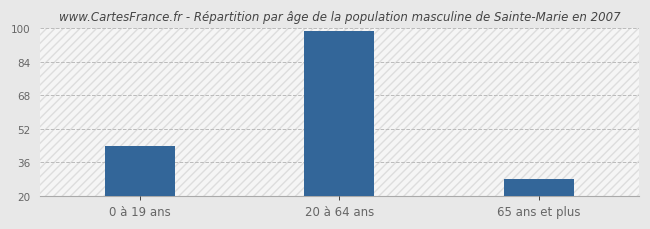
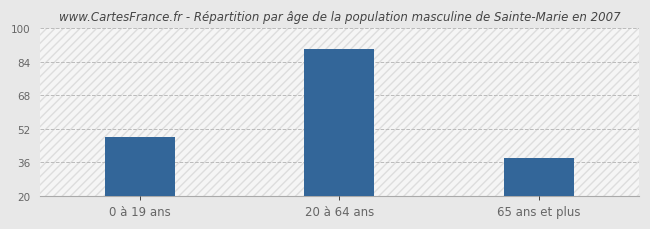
0 à 19 ans: 44 -> 48
20 à 64 ans: 99 -> 90
65 ans et plus: 28 -> 38
